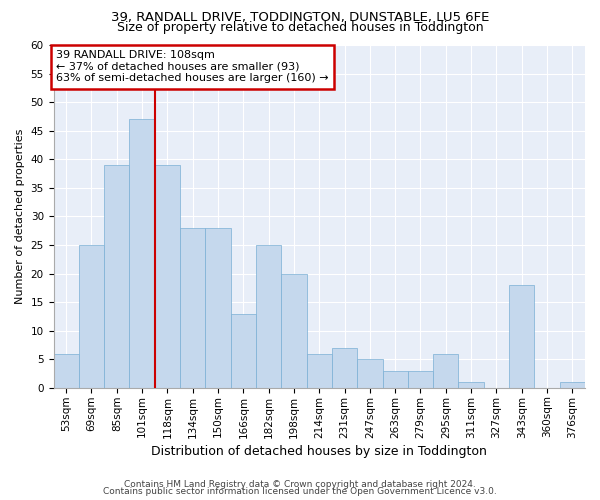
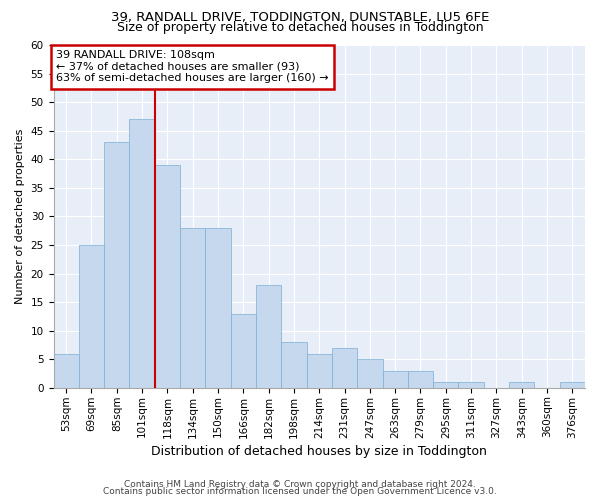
85sqm: 39 -> 43
182sqm: 25 -> 18
198sqm: 20 -> 8
295sqm: 6 -> 1
343sqm: 18 -> 1
